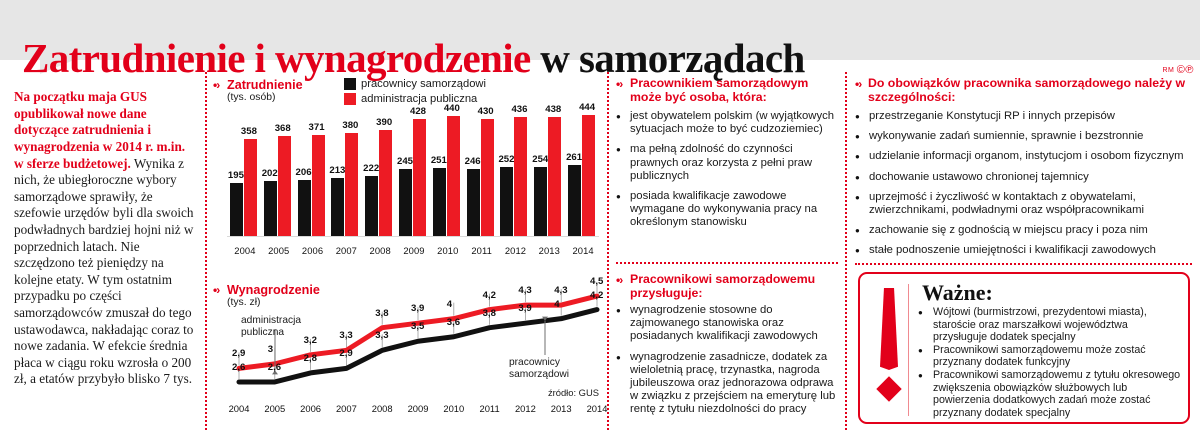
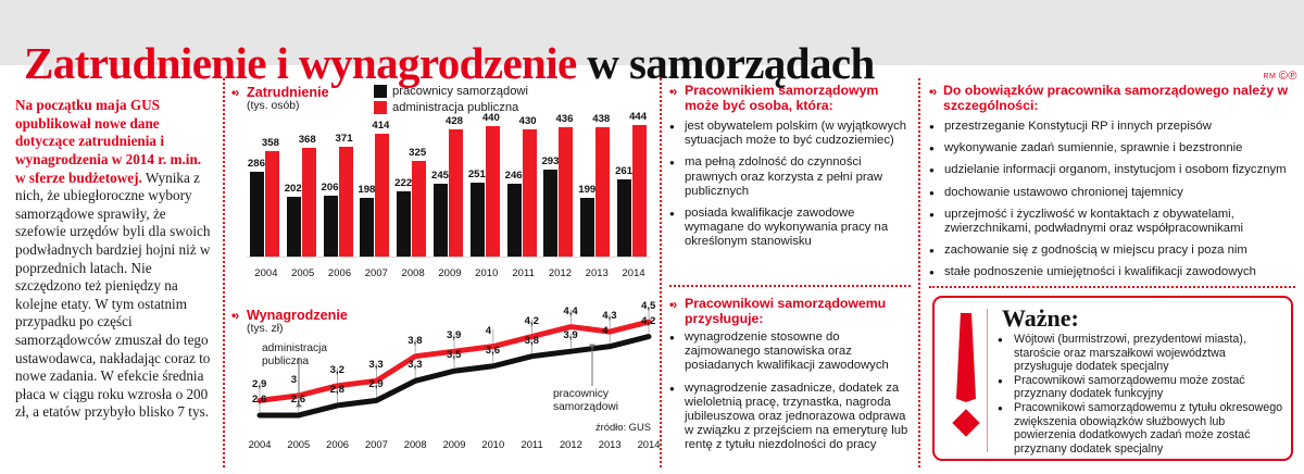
Zatrudnienie/pracownicy samorządowi/2004: 195 -> 286
Zatrudnienie/pracownicy samorządowi/2007: 213 -> 198
Zatrudnienie/administracja publiczna/2007: 380 -> 414
Zatrudnienie/administracja publiczna/2008: 390 -> 325
Zatrudnienie/pracownicy samorządowi/2012: 252 -> 293
Zatrudnienie/pracownicy samorządowi/2013: 254 -> 199
Wynagrodzenie/administracja publiczna/2012: 4,3 -> 4,4
